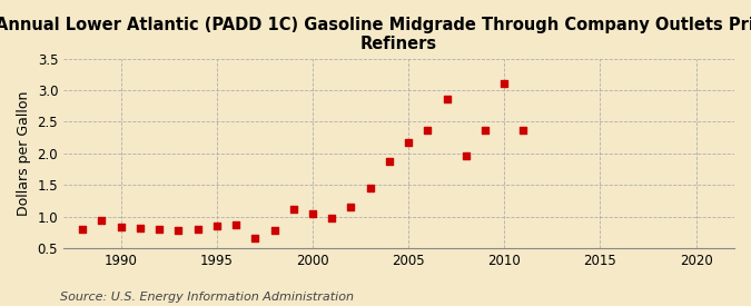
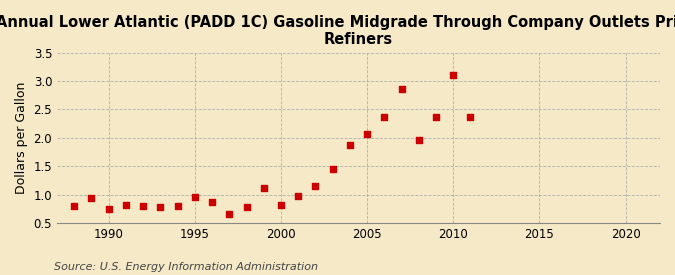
1990: 0.83 -> 0.74
1995: 0.85 -> 0.96
2000: 1.05 -> 0.82
2005: 2.17 -> 2.06
